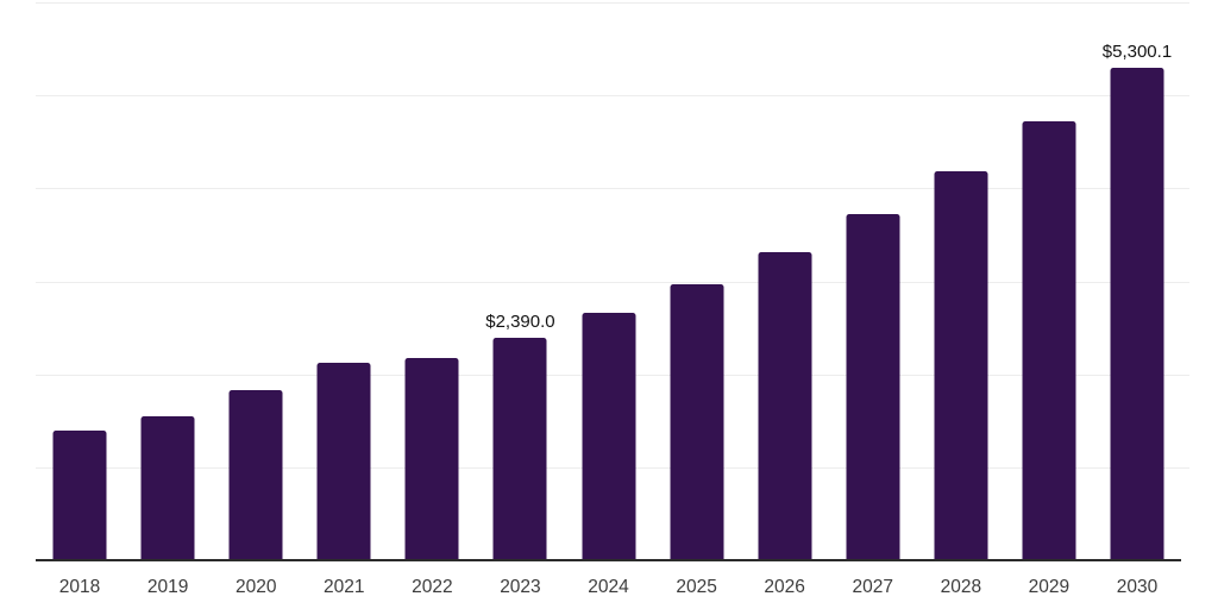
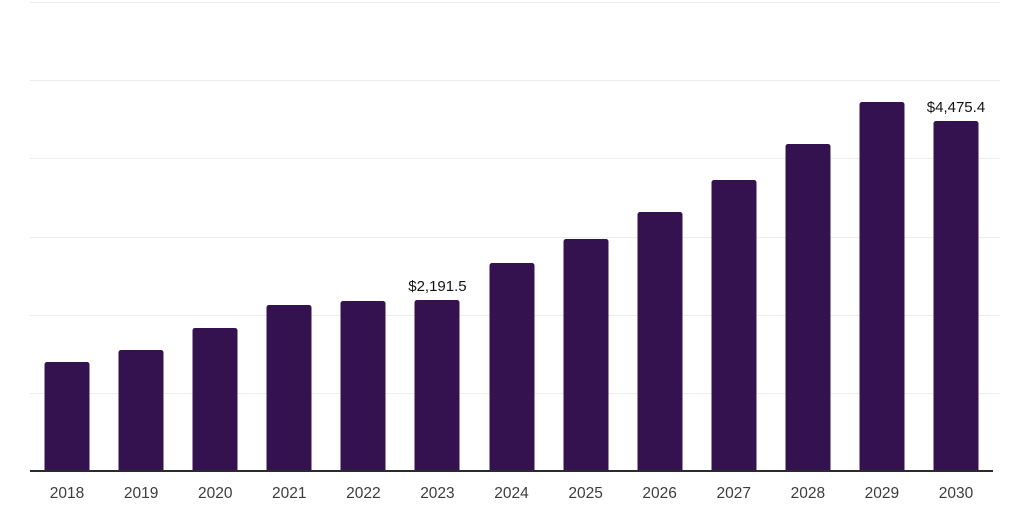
2023: $2,390.0 -> $2,191.5
2030: $5,300.1 -> $4,475.4
